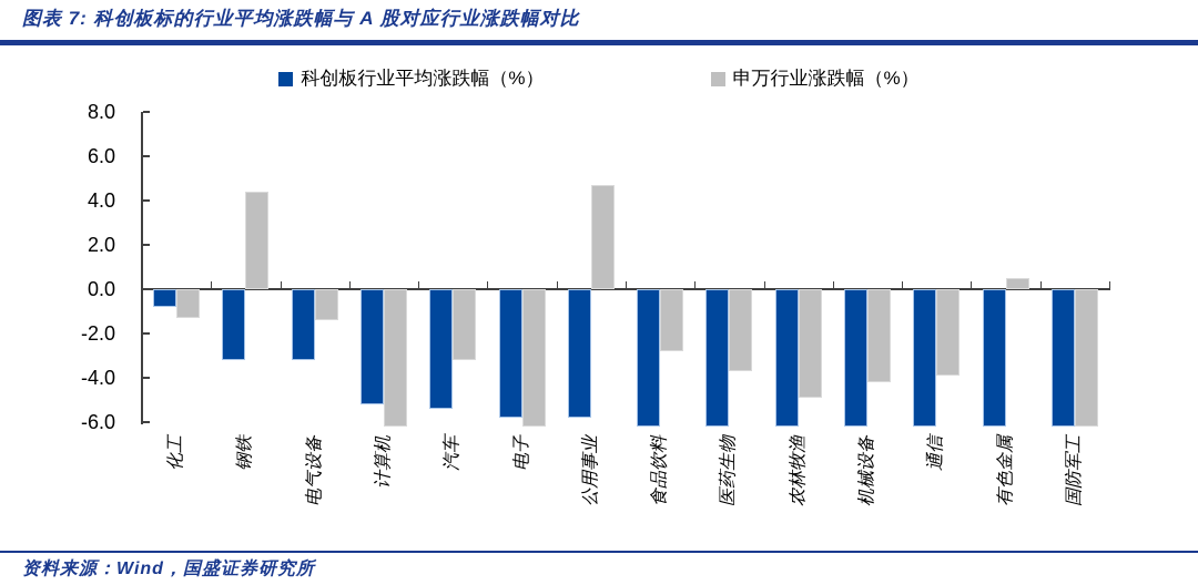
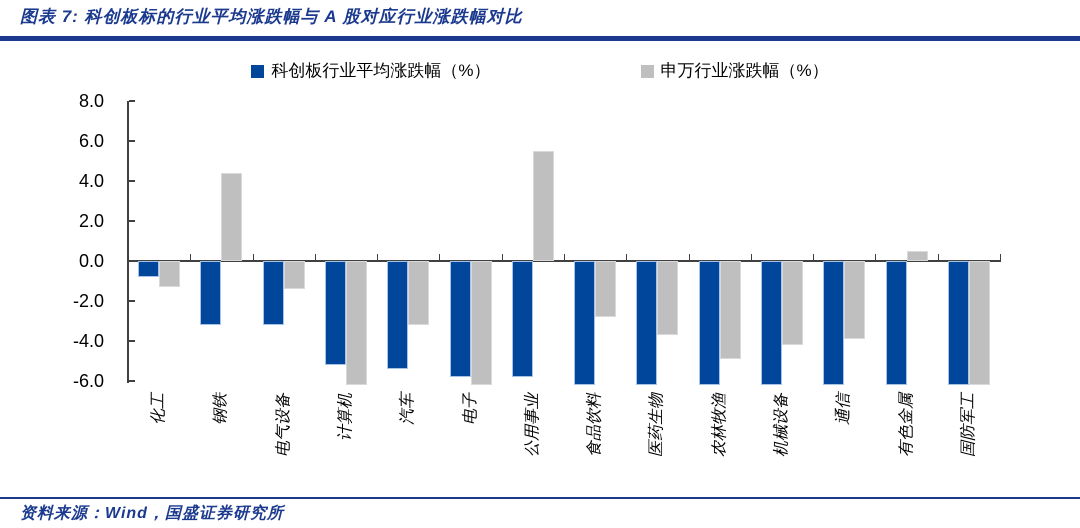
申万行业涨跌幅（%）/公用事业: 4.7 -> 5.5
